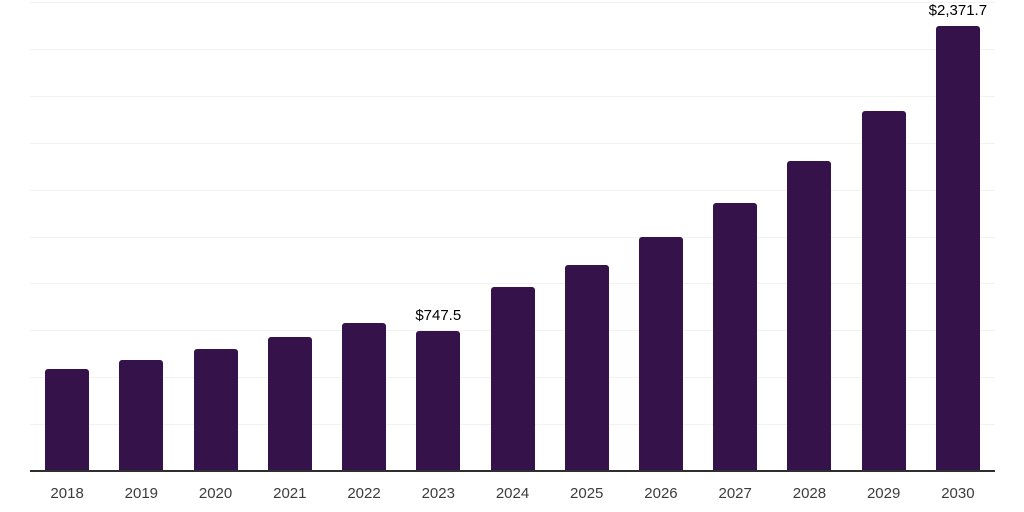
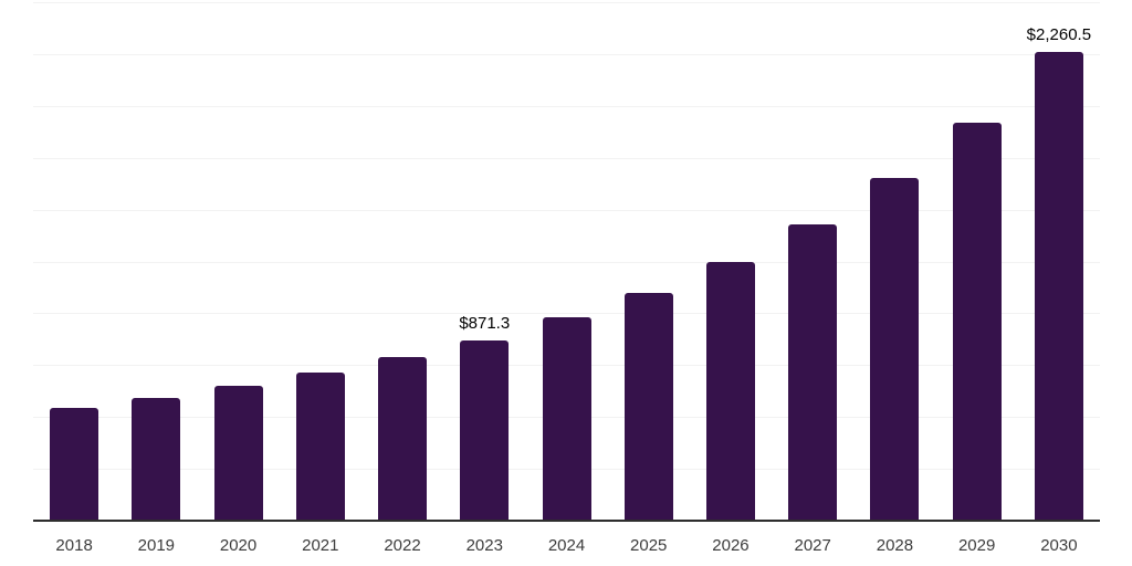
2023: $747.5 -> $871.3
2030: $2,371.7 -> $2,260.5
